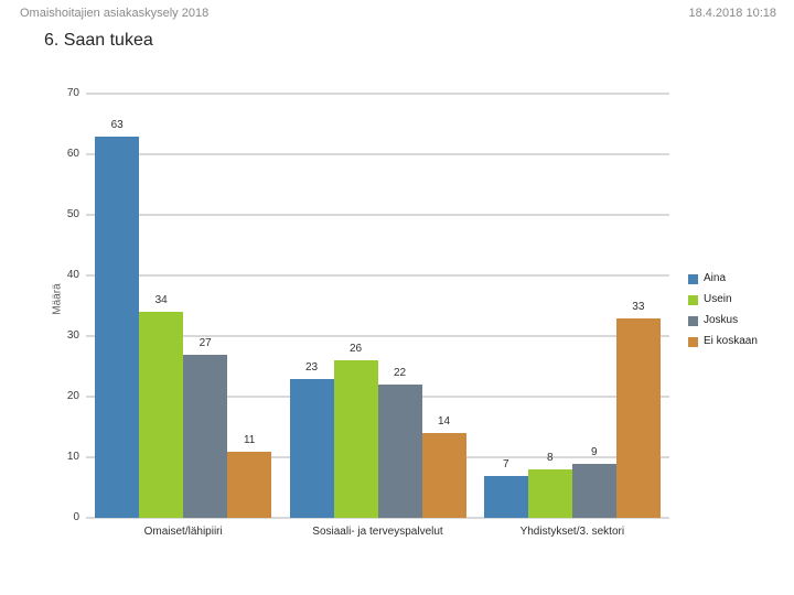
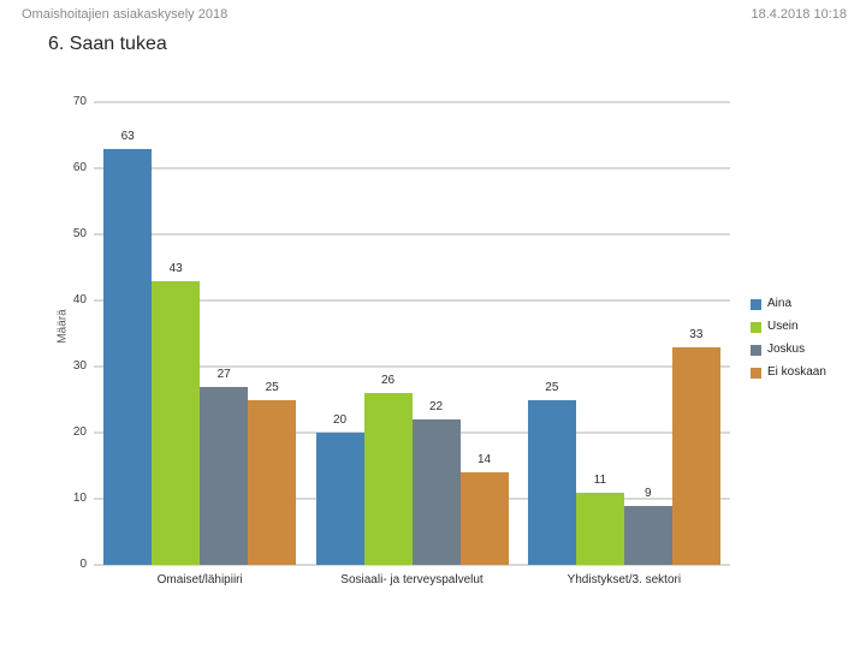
Usein/Omaiset/lähipiiri: 34 -> 43
Ei koskaan/Omaiset/lähipiiri: 11 -> 25
Aina/Sosiaali- ja terveyspalvelut: 23 -> 20
Aina/Yhdistykset/3. sektori: 7 -> 25
Usein/Yhdistykset/3. sektori: 8 -> 11
